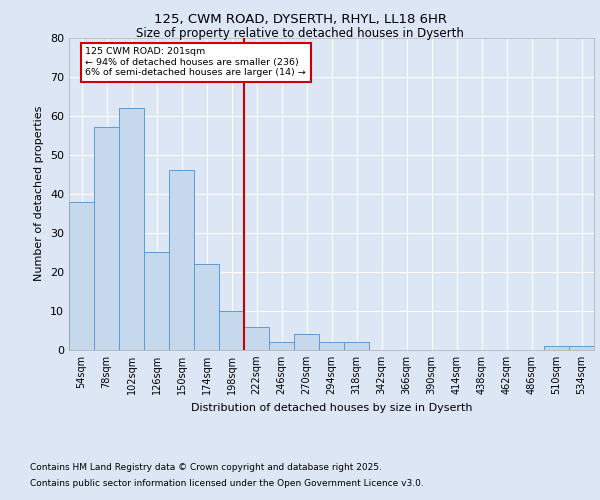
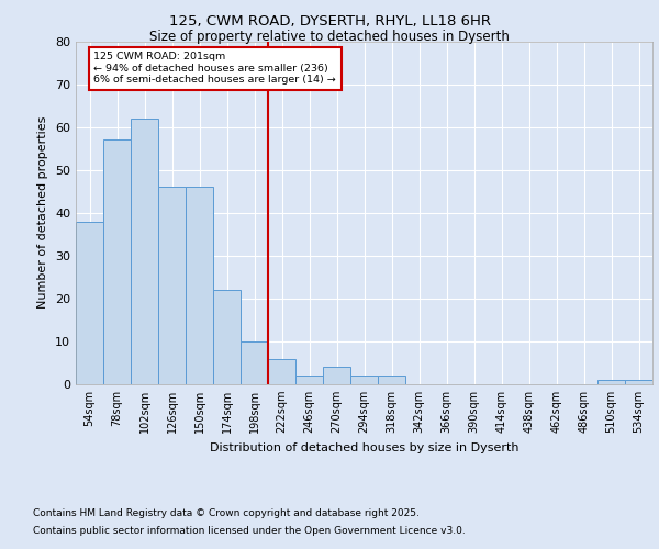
126sqm: 25 -> 46
